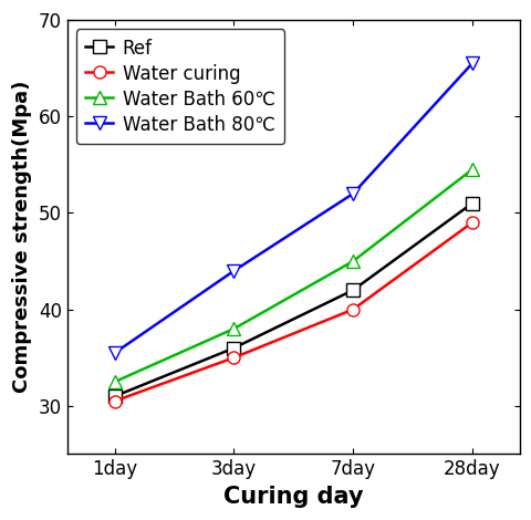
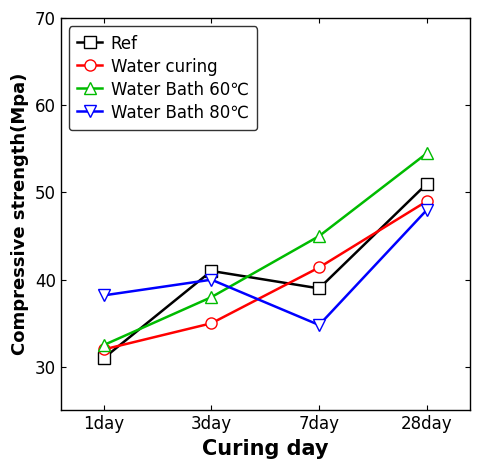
Water curing/1day: 30.5 -> 32.0
Water Bath 80℃/1day: 35.5 -> 38.2
Ref/3day: 36 -> 41
Water Bath 80℃/3day: 44.0 -> 40.0
Ref/7day: 42 -> 39
Water curing/7day: 40.0 -> 41.4
Water Bath 80℃/7day: 52.0 -> 34.8
Water Bath 80℃/28day: 65.5 -> 48.0
